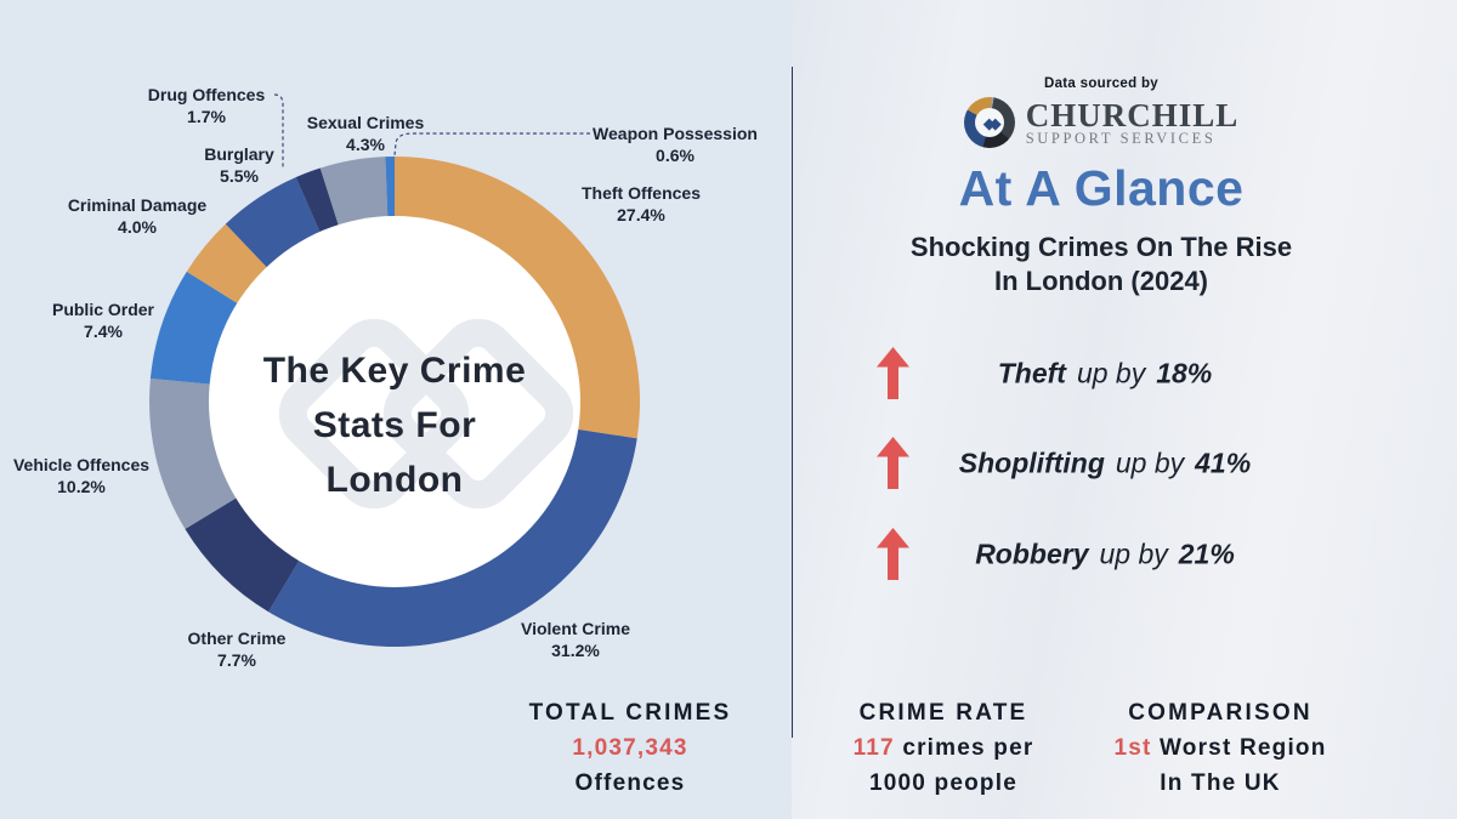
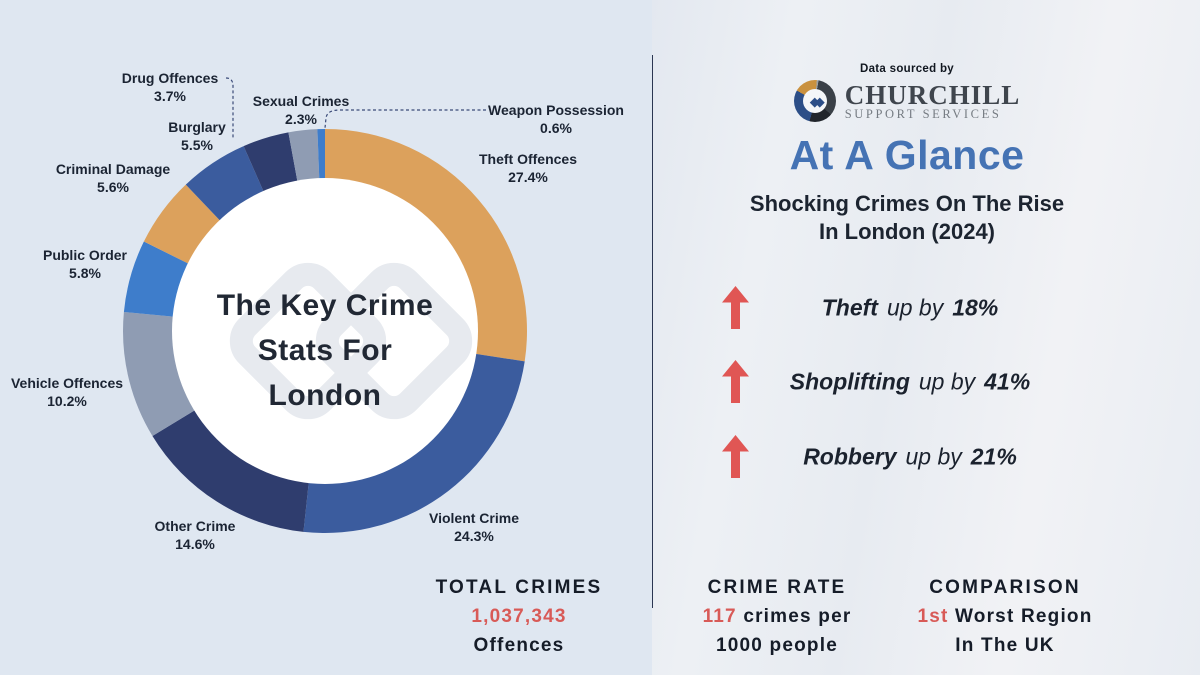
Violent Crime: 31.2% -> 24.3%
Other Crime: 7.7% -> 14.6%
Public Order: 7.4% -> 5.8%
Criminal Damage: 4.0% -> 5.6%
Drug Offences: 1.7% -> 3.7%
Sexual Crimes: 4.3% -> 2.3%
